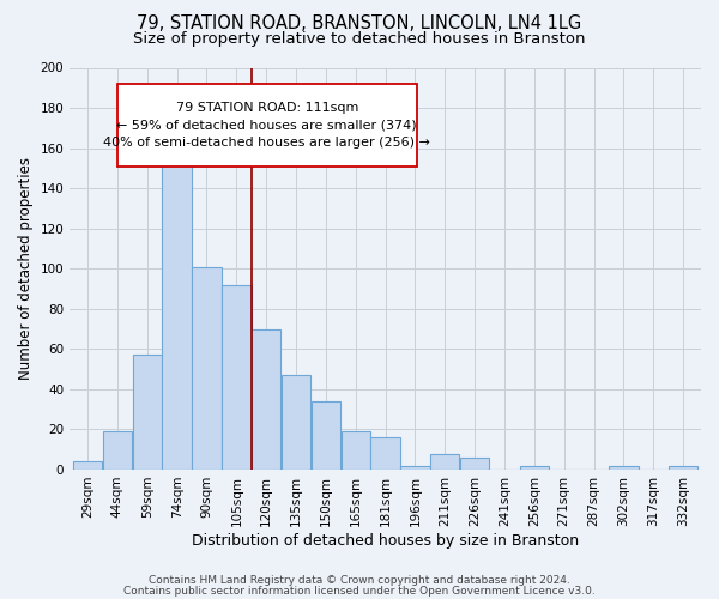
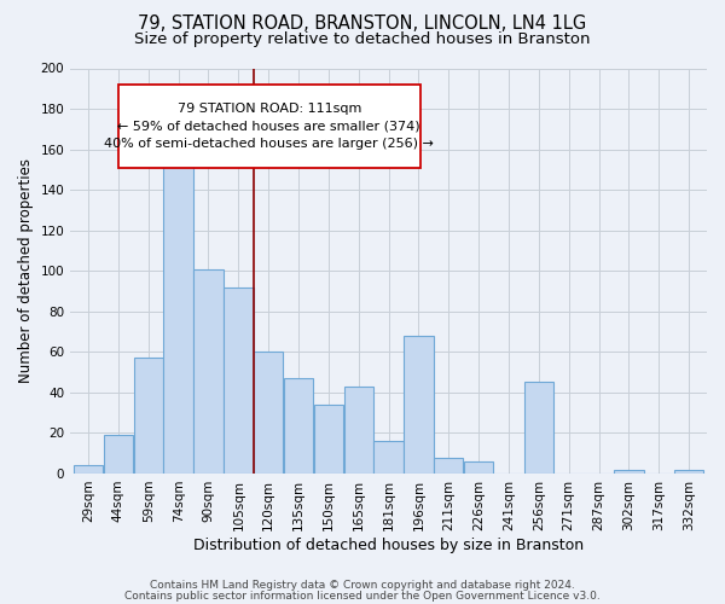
120sqm: 70 -> 60
165sqm: 19 -> 43
196sqm: 2 -> 68
256sqm: 2 -> 45
